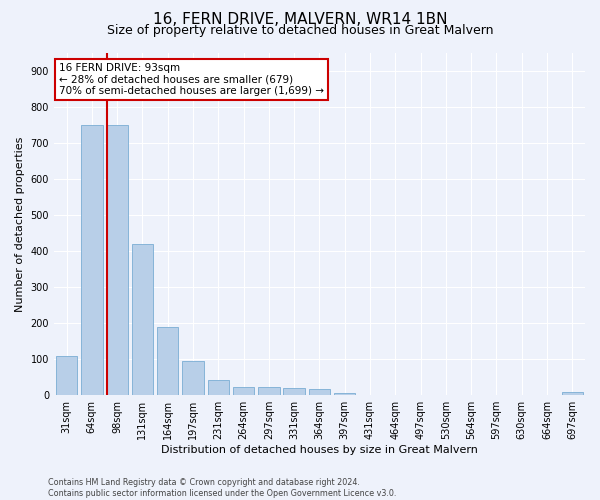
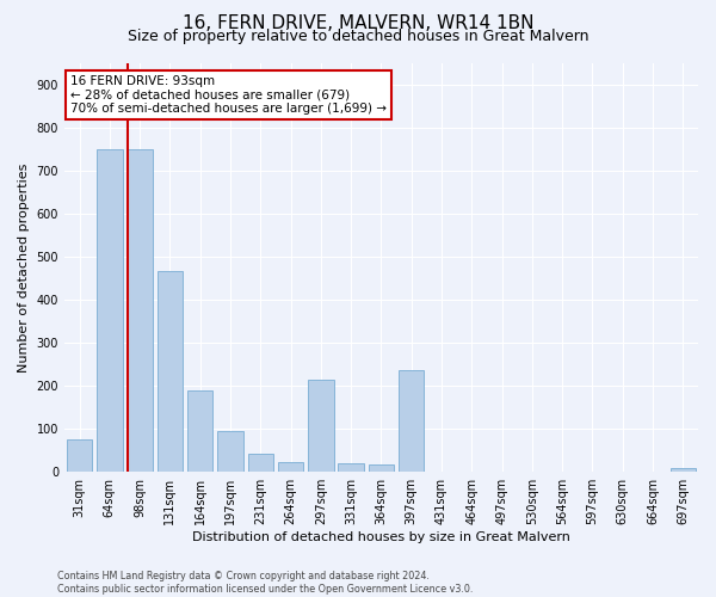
31sqm: 110 -> 75
131sqm: 420 -> 465
297sqm: 22 -> 215
397sqm: 5 -> 235
